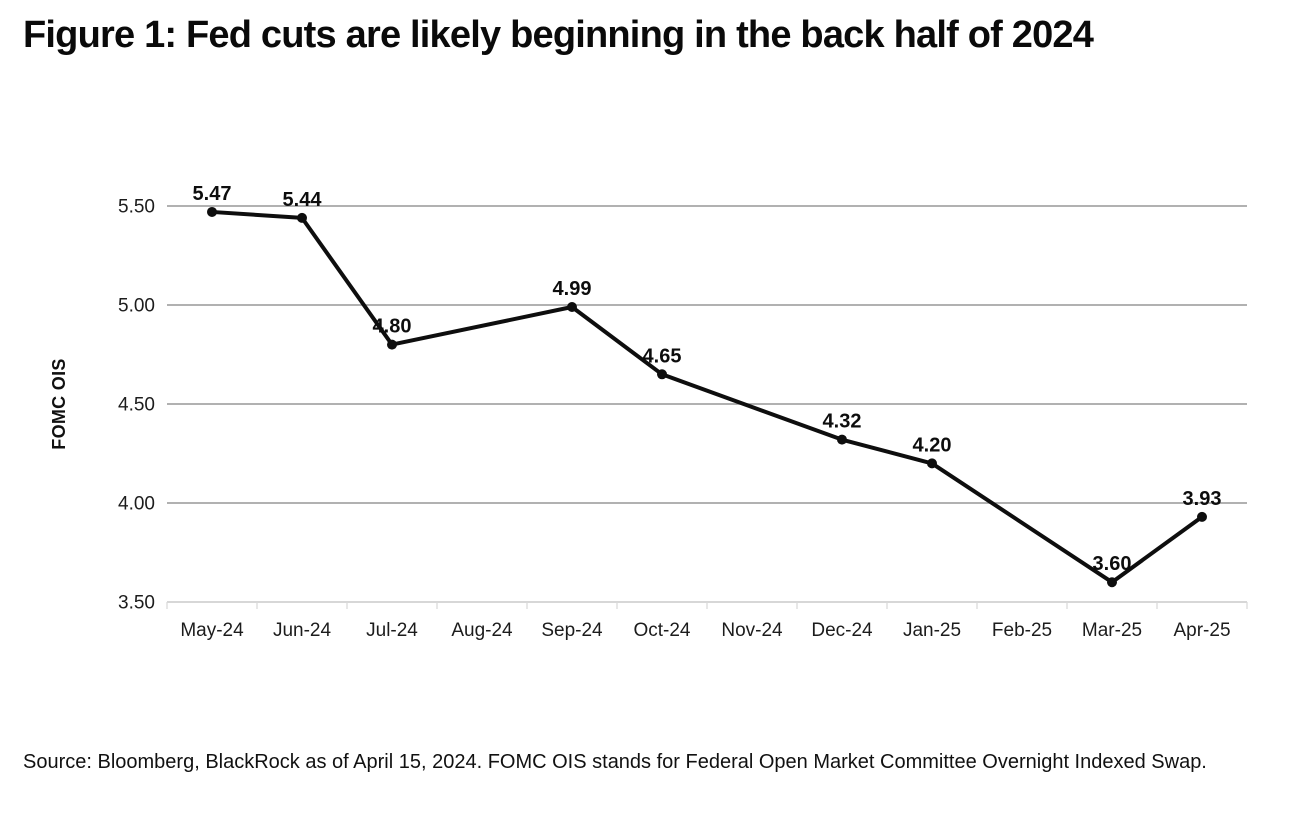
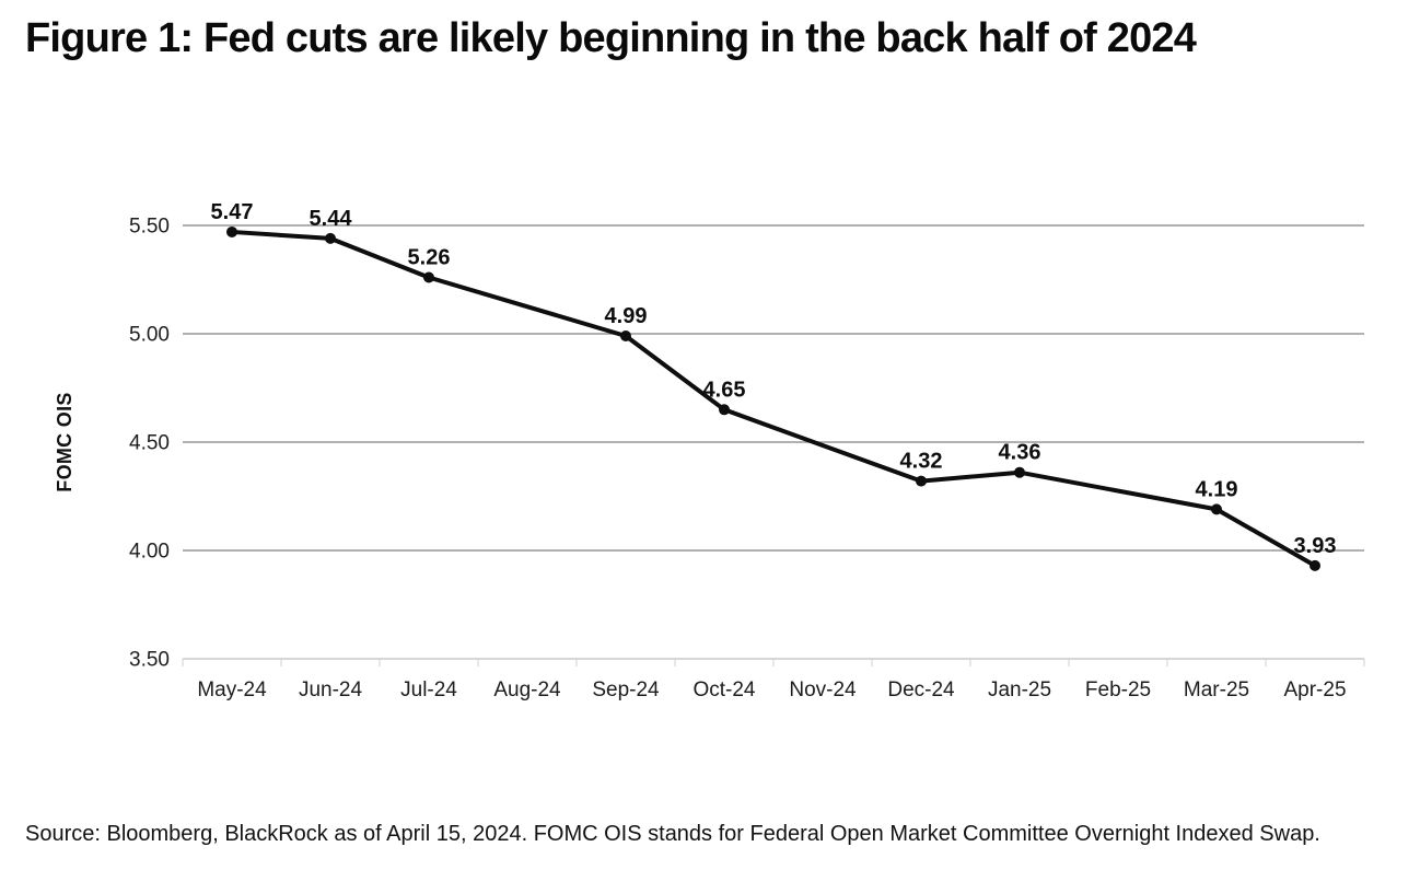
Jul-24: 4.80 -> 5.26
Jan-25: 4.20 -> 4.36
Mar-25: 3.60 -> 4.19
